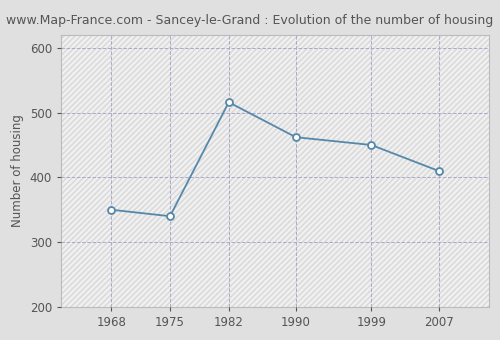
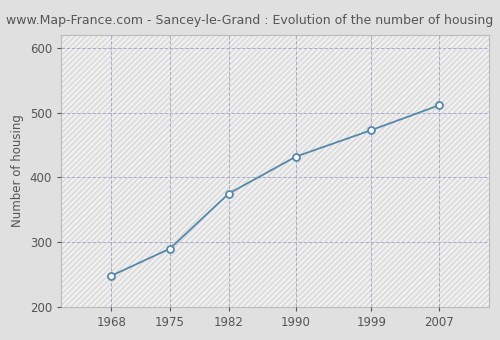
1968: 350 -> 248
1975: 340 -> 290
1982: 516 -> 375
1990: 462 -> 432
1999: 450 -> 473
2007: 410 -> 511
